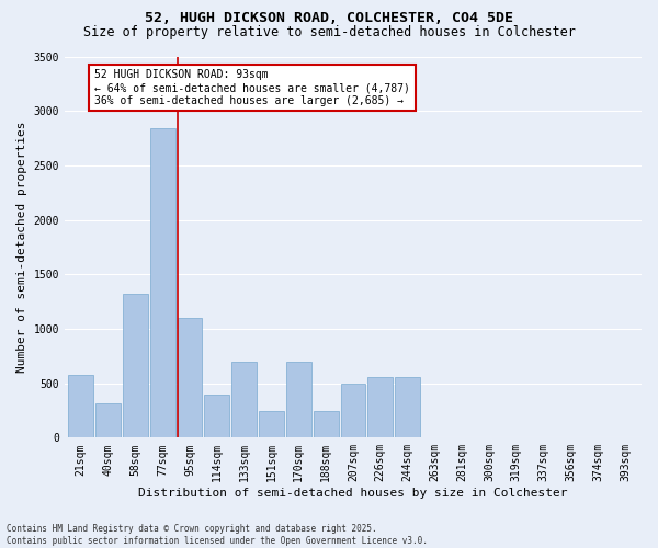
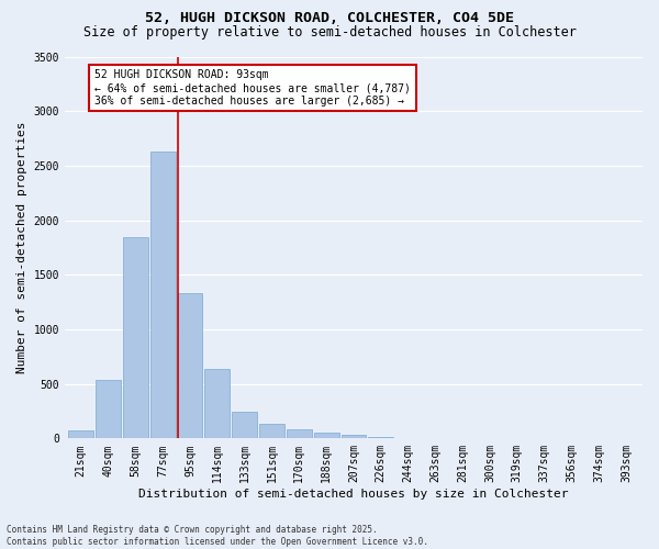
21sqm: 580 -> 80
40sqm: 320 -> 540
58sqm: 1320 -> 1840
77sqm: 2840 -> 2630
95sqm: 1100 -> 1330
114sqm: 400 -> 640
133sqm: 700 -> 240
151sqm: 240 -> 130
170sqm: 700 -> 80
188sqm: 240 -> 50
207sqm: 500 -> 30
226sqm: 560 -> 20
244sqm: 560 -> 10
